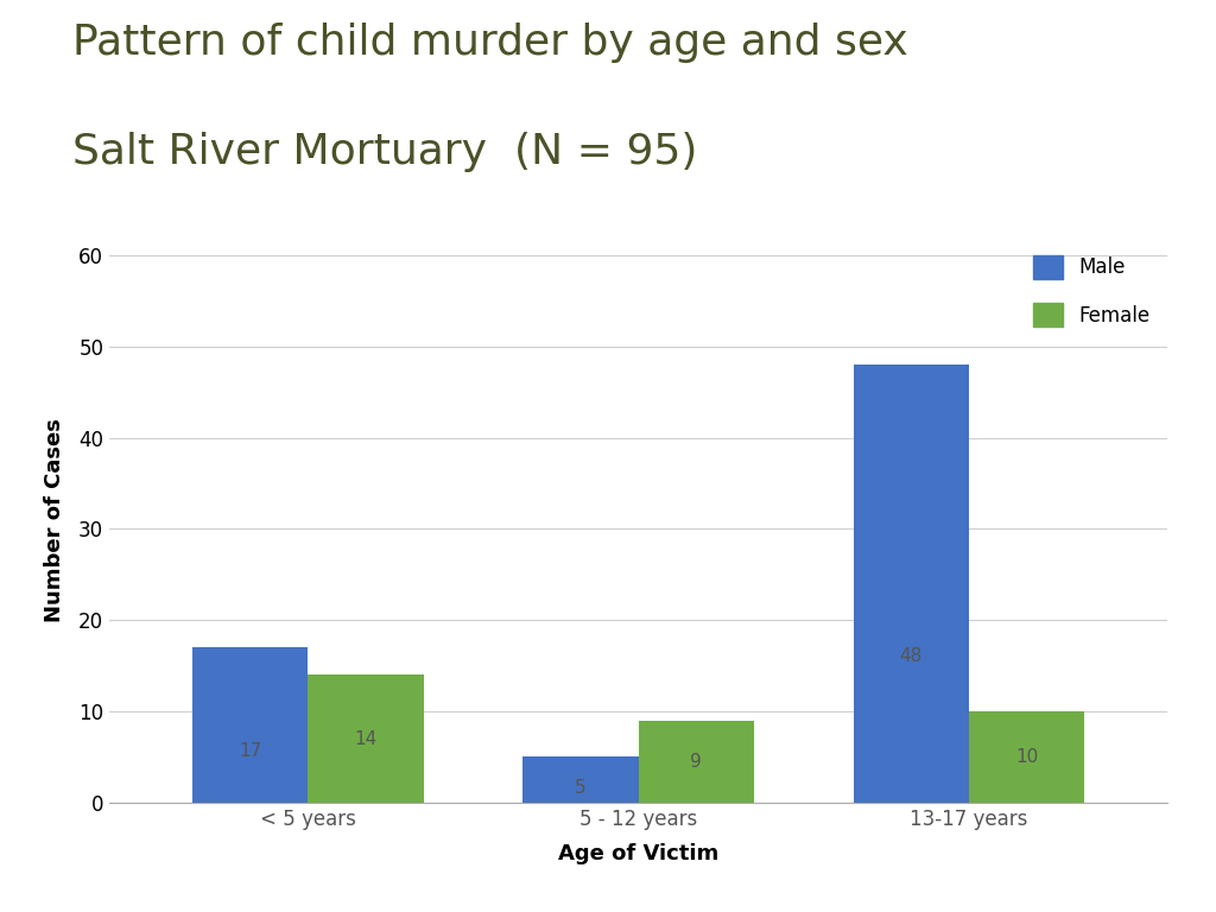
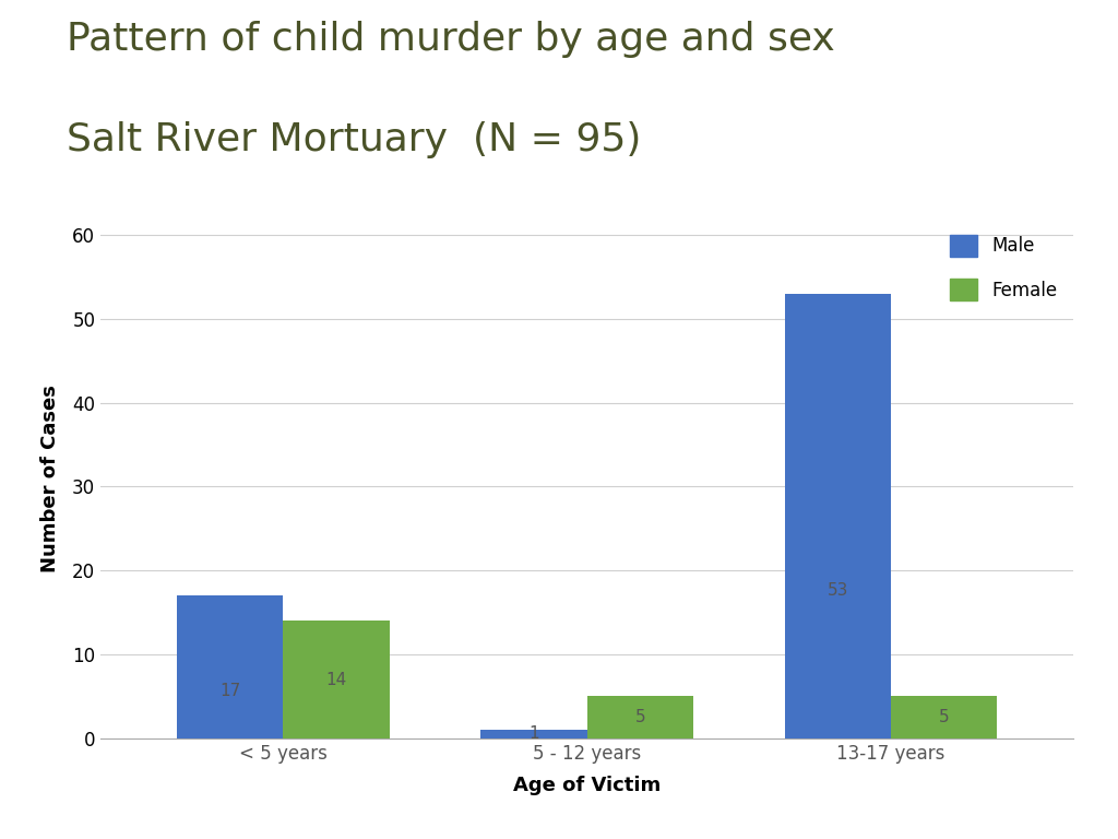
Male/5 - 12 years: 5 -> 1
Female/5 - 12 years: 9 -> 5
Male/13-17 years: 48 -> 53
Female/13-17 years: 10 -> 5
